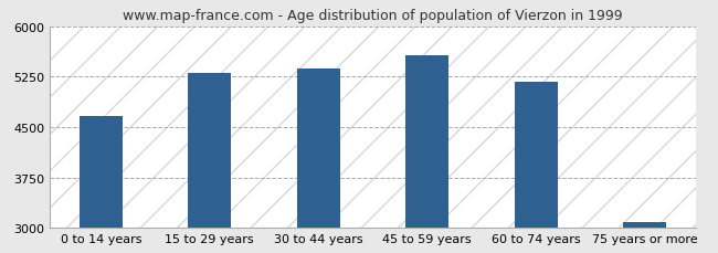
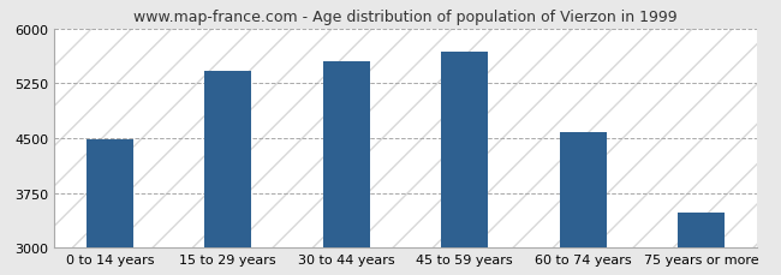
0 to 14 years: 4660 -> 4480
15 to 29 years: 5300 -> 5420
30 to 44 years: 5380 -> 5560
45 to 59 years: 5570 -> 5680
60 to 74 years: 5180 -> 4580
75 years or more: 3090 -> 3480
